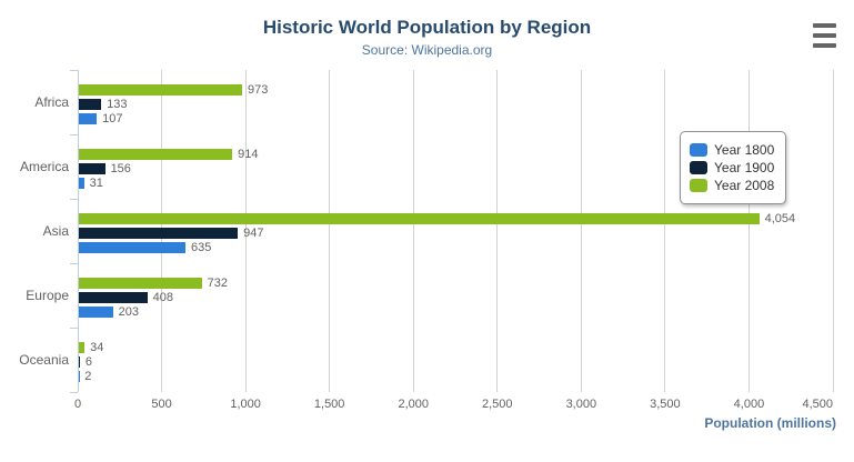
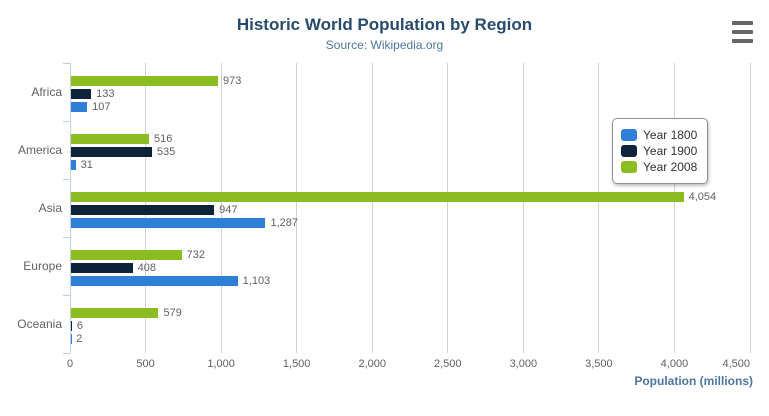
Year 1900/America: 156 -> 535
Year 2008/America: 914 -> 516
Year 1800/Asia: 635 -> 1,287
Year 1800/Europe: 203 -> 1,103
Year 2008/Oceania: 34 -> 579
